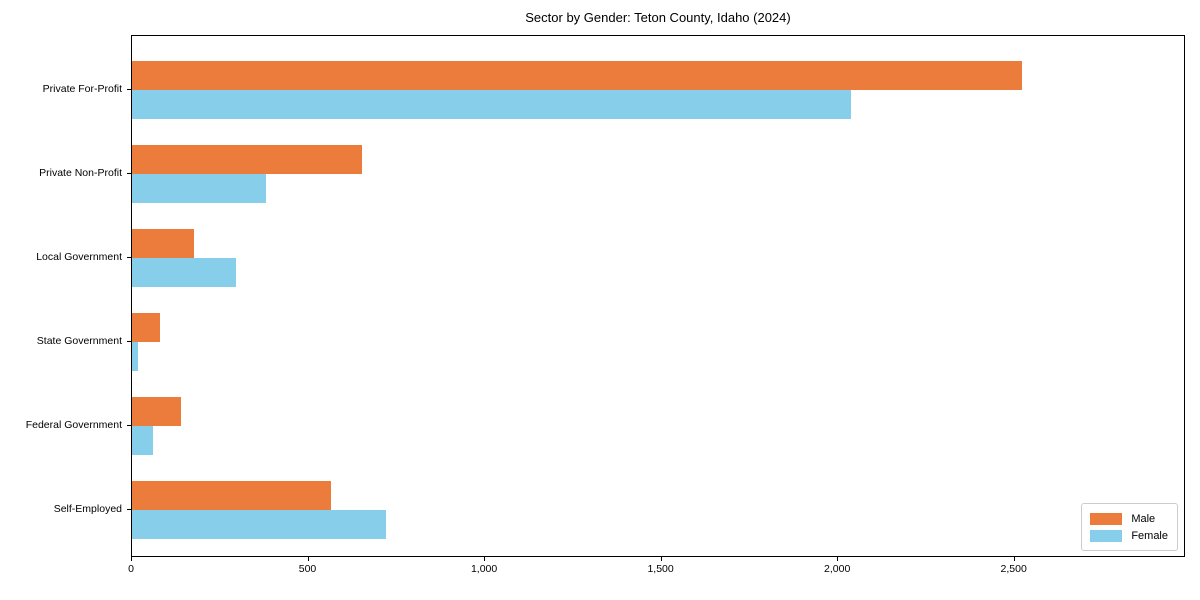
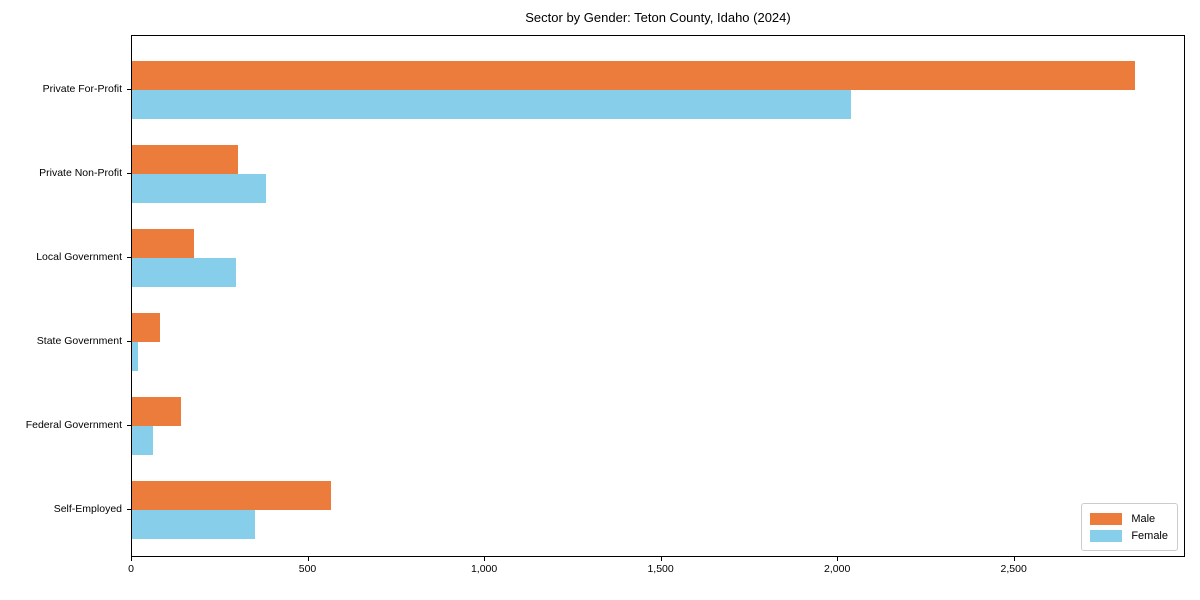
Male/Private For-Profit: 2520 -> 2840
Male/Private Non-Profit: 650 -> 300
Female/Self-Employed: 720 -> 350
